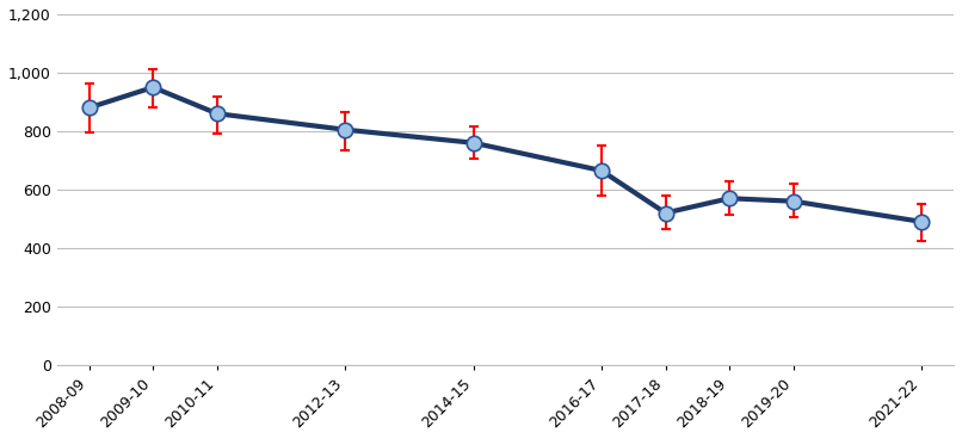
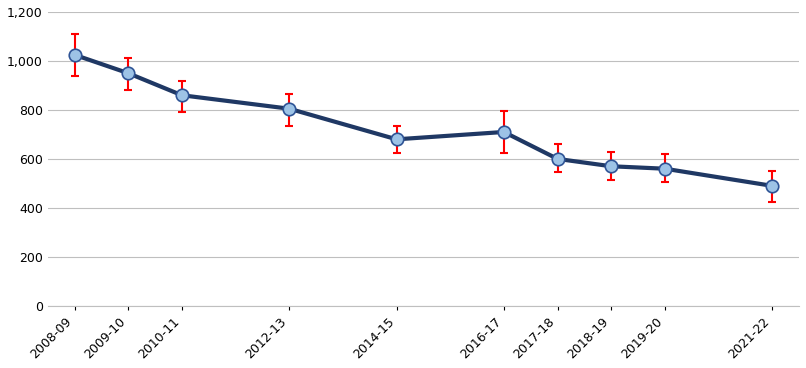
2008-09: 880 -> 1,025
2014-15: 760 -> 680
2016-17: 665 -> 710
2017-18: 520 -> 600
